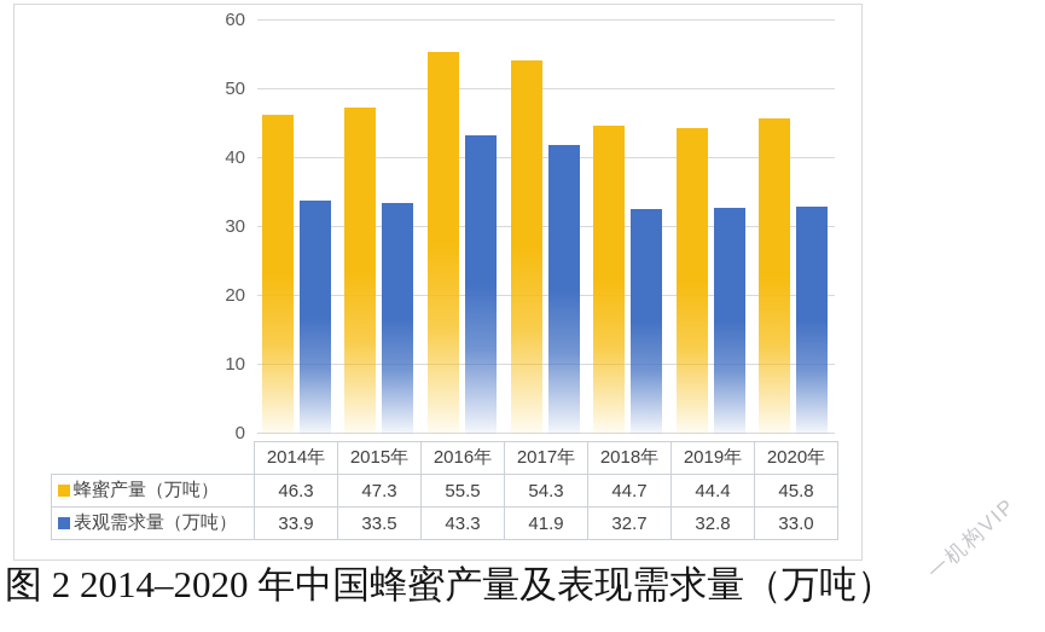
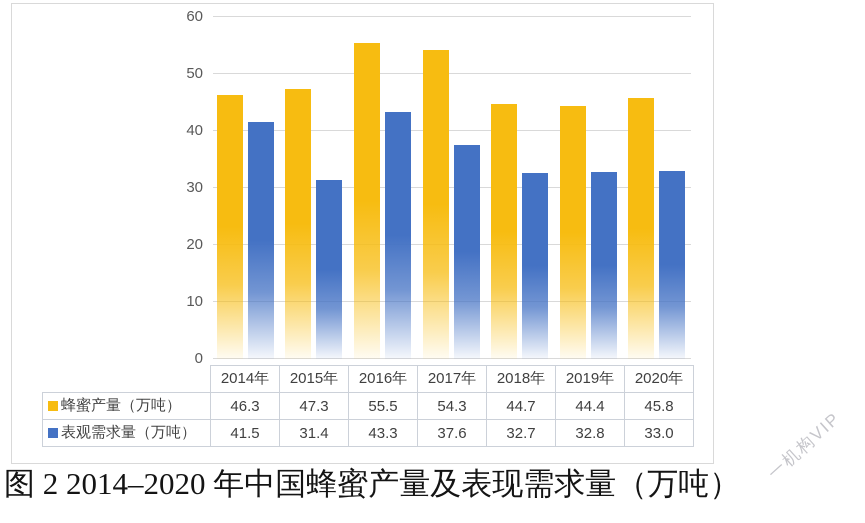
表观需求量（万吨）/2014年: 33.9 -> 41.5
表观需求量（万吨）/2015年: 33.5 -> 31.4
表观需求量（万吨）/2017年: 41.9 -> 37.6
